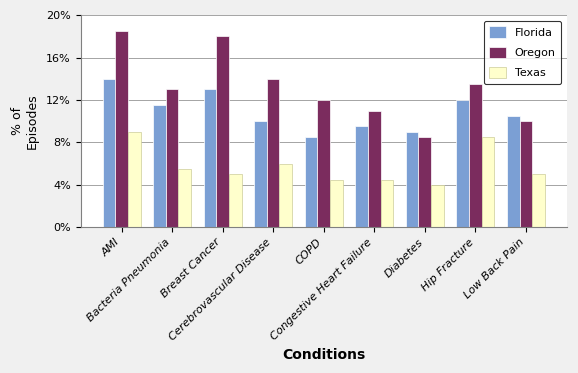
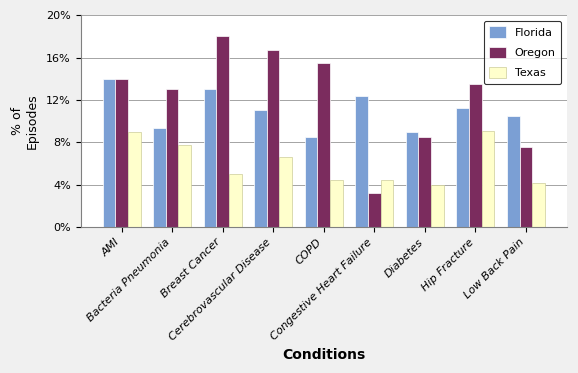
Oregon/AMI: 18.5% -> 14.0%
Florida/Bacteria Pneumonia: 11.5% -> 9.4%
Texas/Bacteria Pneumonia: 5.5% -> 7.8%
Florida/Cerebrovascular Disease: 10.0% -> 11.1%
Oregon/Cerebrovascular Disease: 14.0% -> 16.7%
Texas/Cerebrovascular Disease: 6.0% -> 6.6%
Oregon/COPD: 12.0% -> 15.5%
Florida/Congestive Heart Failure: 9.5% -> 12.4%
Oregon/Congestive Heart Failure: 11.0% -> 3.2%
Florida/Hip Fracture: 12.0% -> 11.2%
Texas/Hip Fracture: 8.5% -> 9.1%
Oregon/Low Back Pain: 10.0% -> 7.6%
Texas/Low Back Pain: 5.0% -> 4.2%
